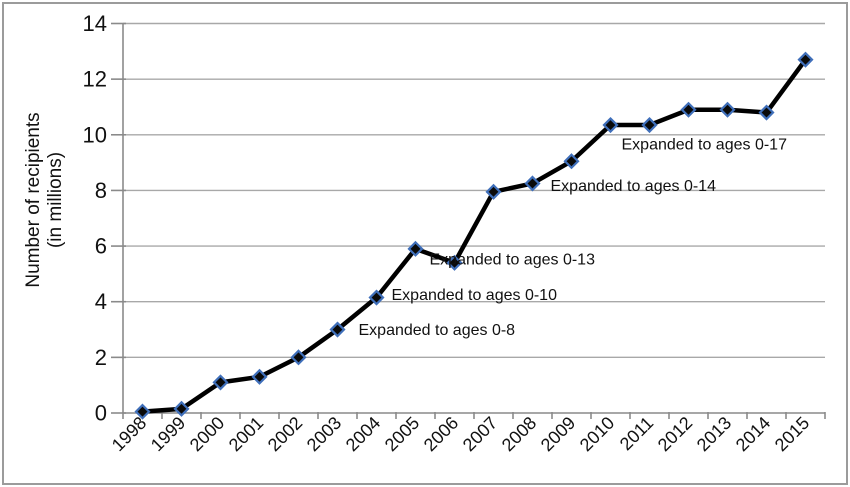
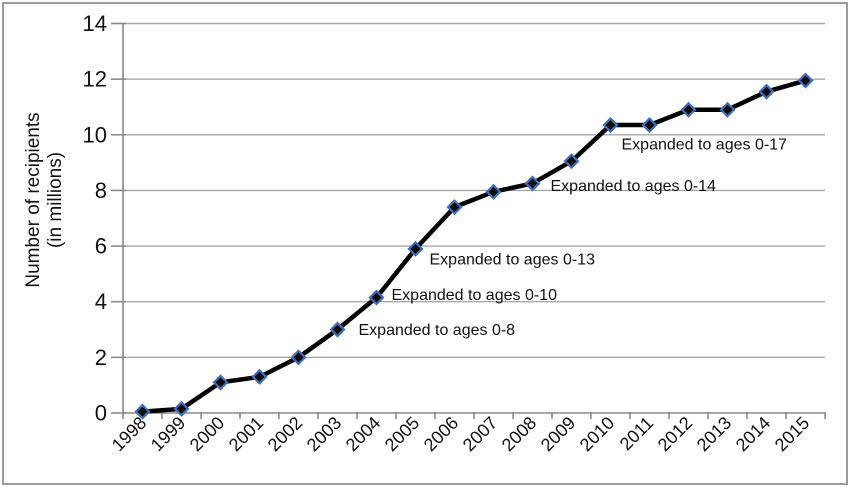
2006: 5.4 -> 7.4
2014: 10.8 -> 11.6
2015: 12.7 -> 11.9
